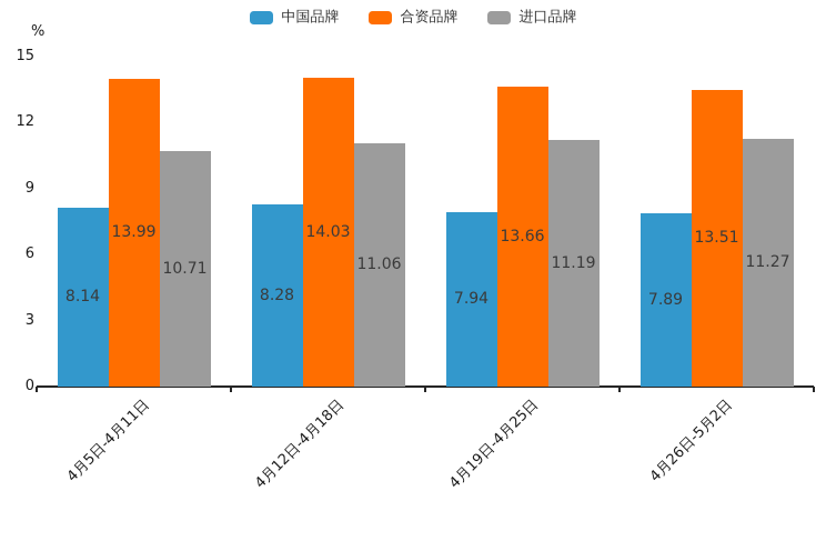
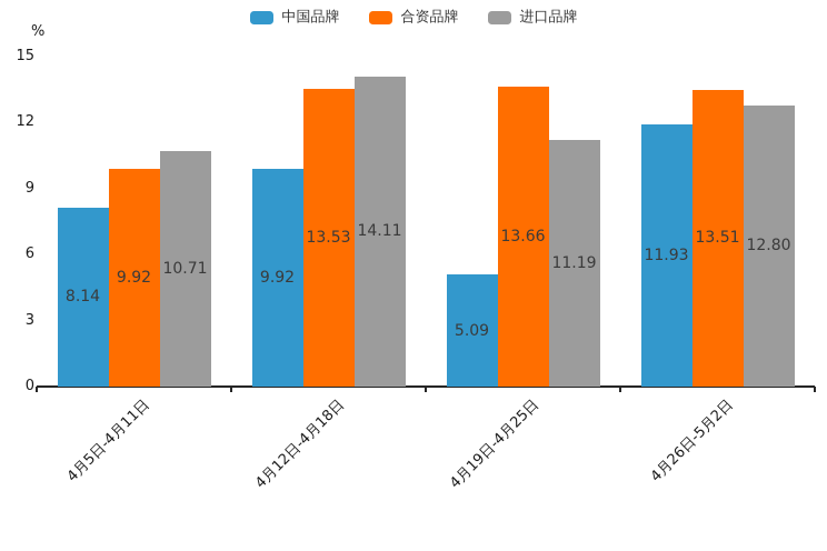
合资品牌/4月5日-4月11日: 13.99 -> 9.92
中国品牌/4月12日-4月18日: 8.28 -> 9.92
合资品牌/4月12日-4月18日: 14.03 -> 13.53
进口品牌/4月12日-4月18日: 11.06 -> 14.11
中国品牌/4月19日-4月25日: 7.94 -> 5.09
中国品牌/4月26日-5月2日: 7.89 -> 11.93
进口品牌/4月26日-5月2日: 11.27 -> 12.80
